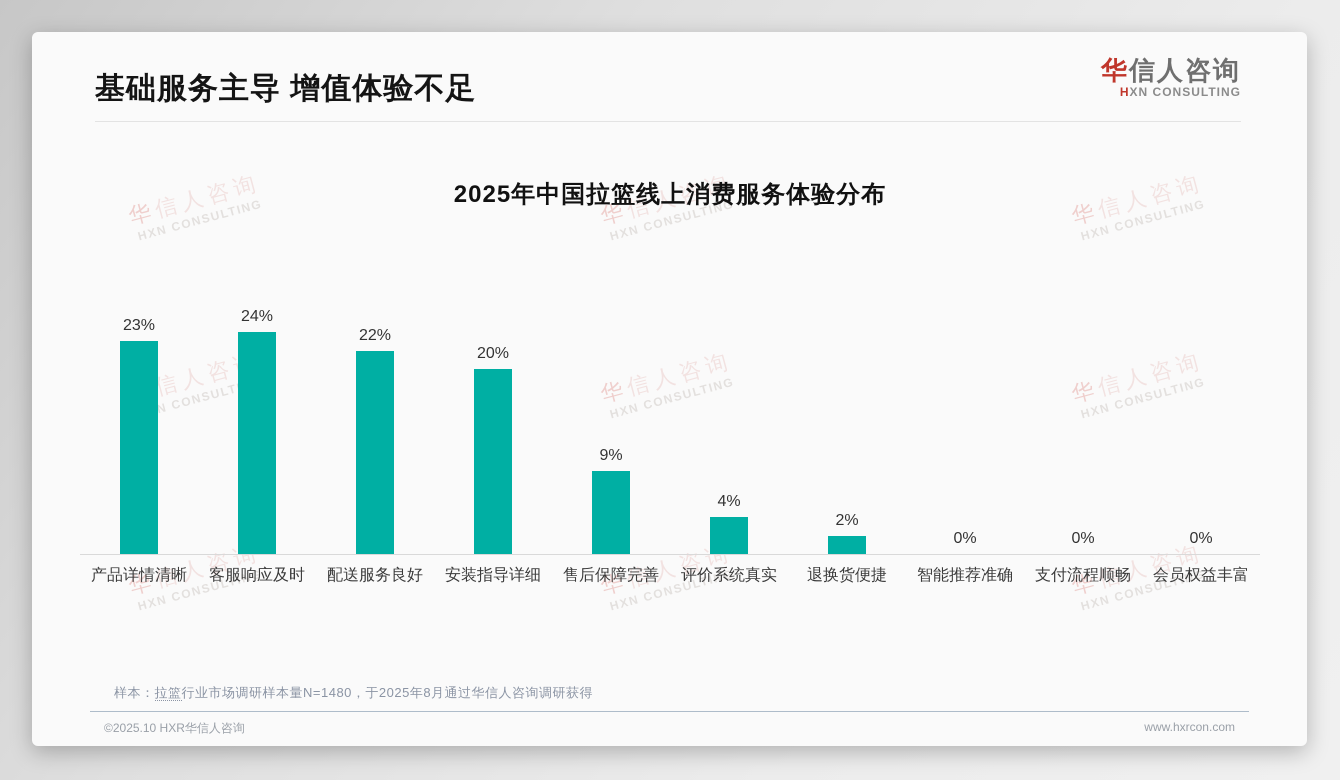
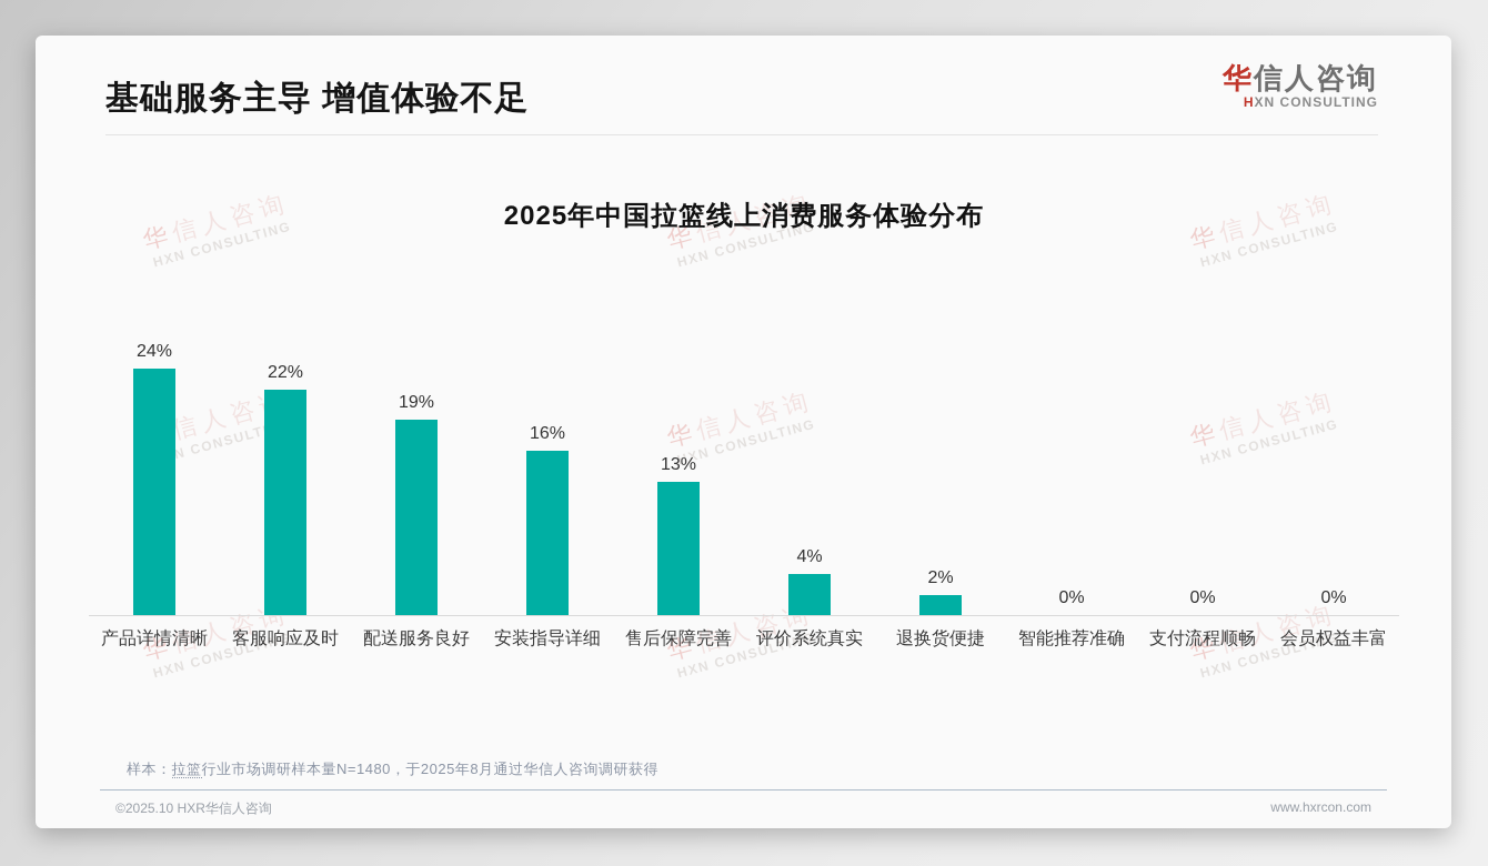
产品详情清晰: 23% -> 24%
客服响应及时: 24% -> 22%
配送服务良好: 22% -> 19%
安装指导详细: 20% -> 16%
售后保障完善: 9% -> 13%
